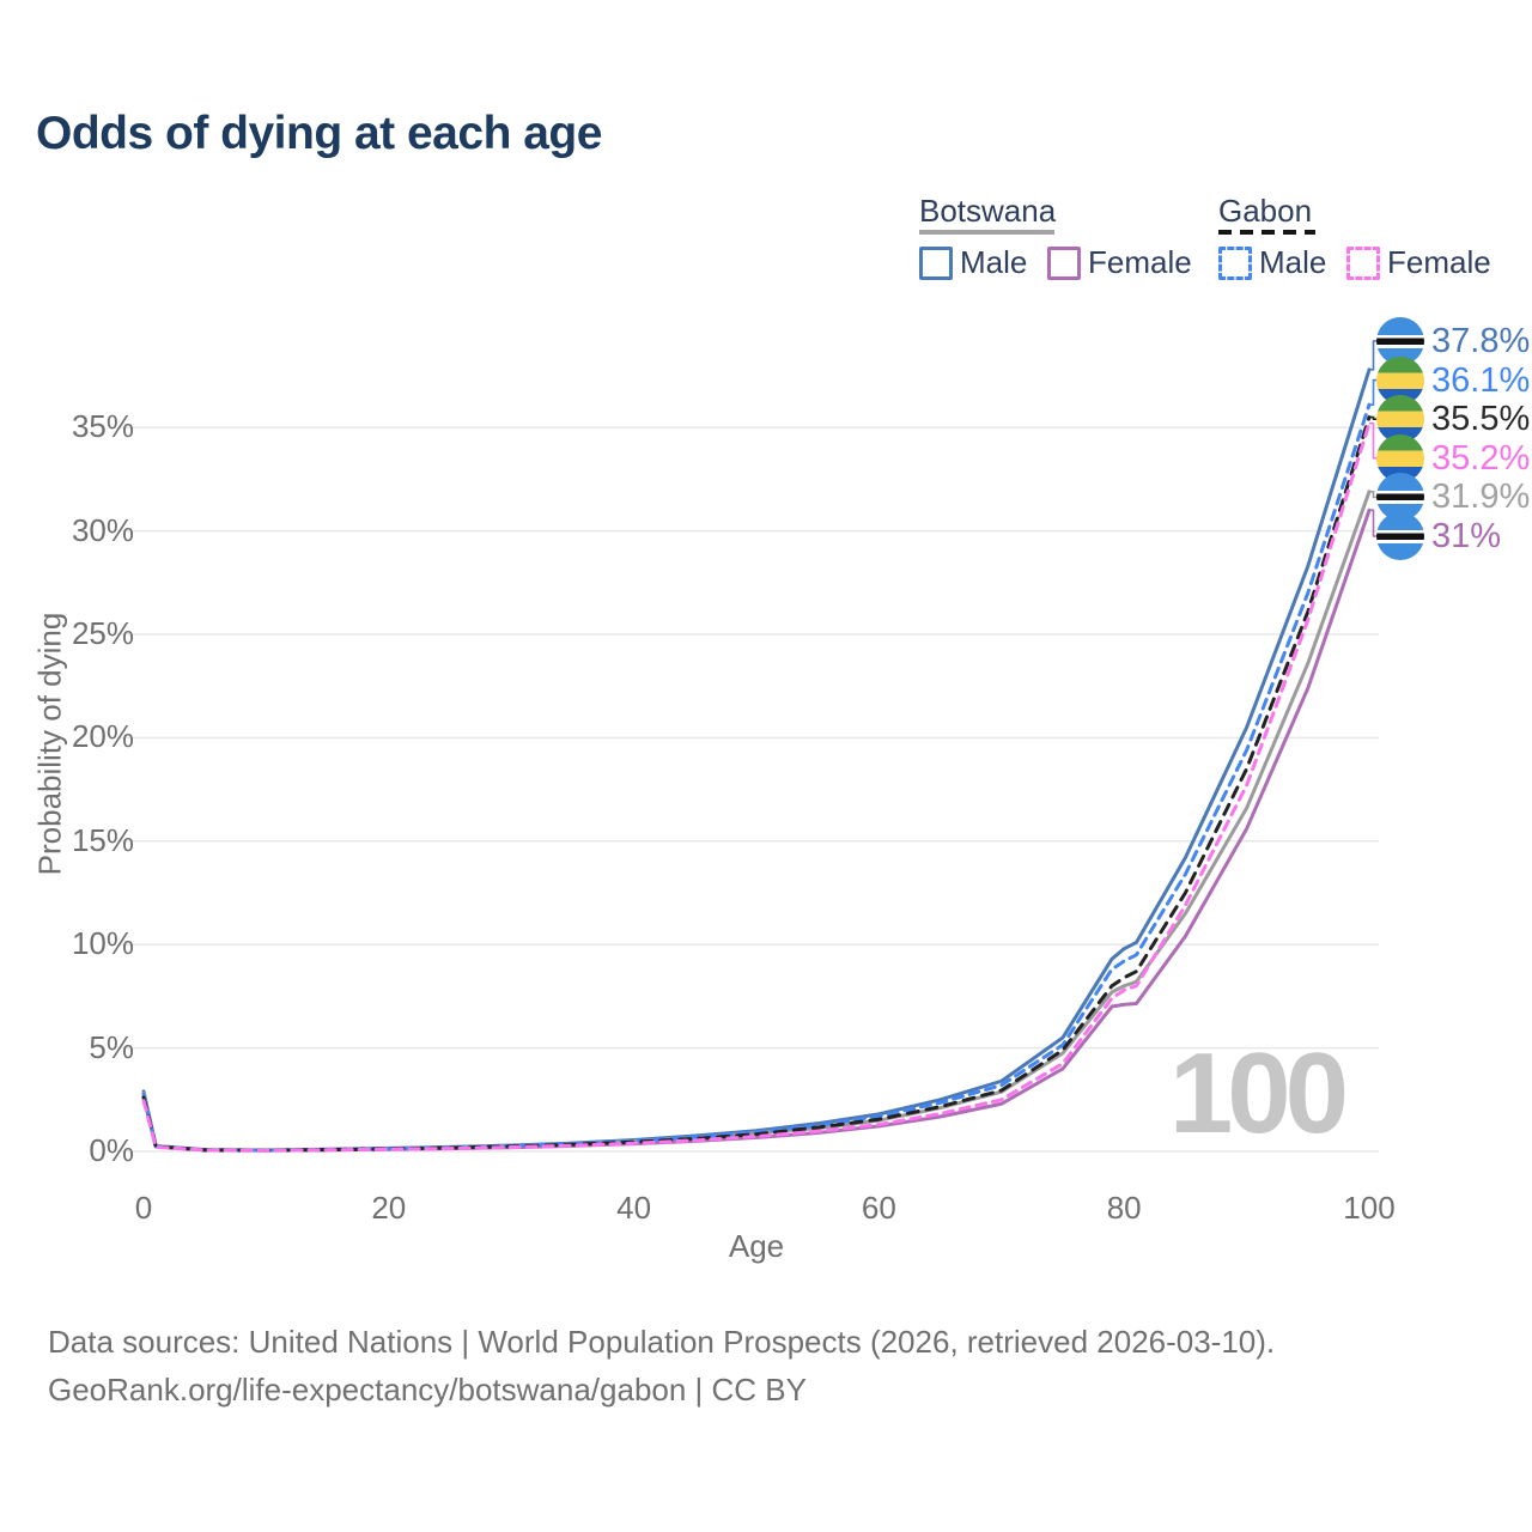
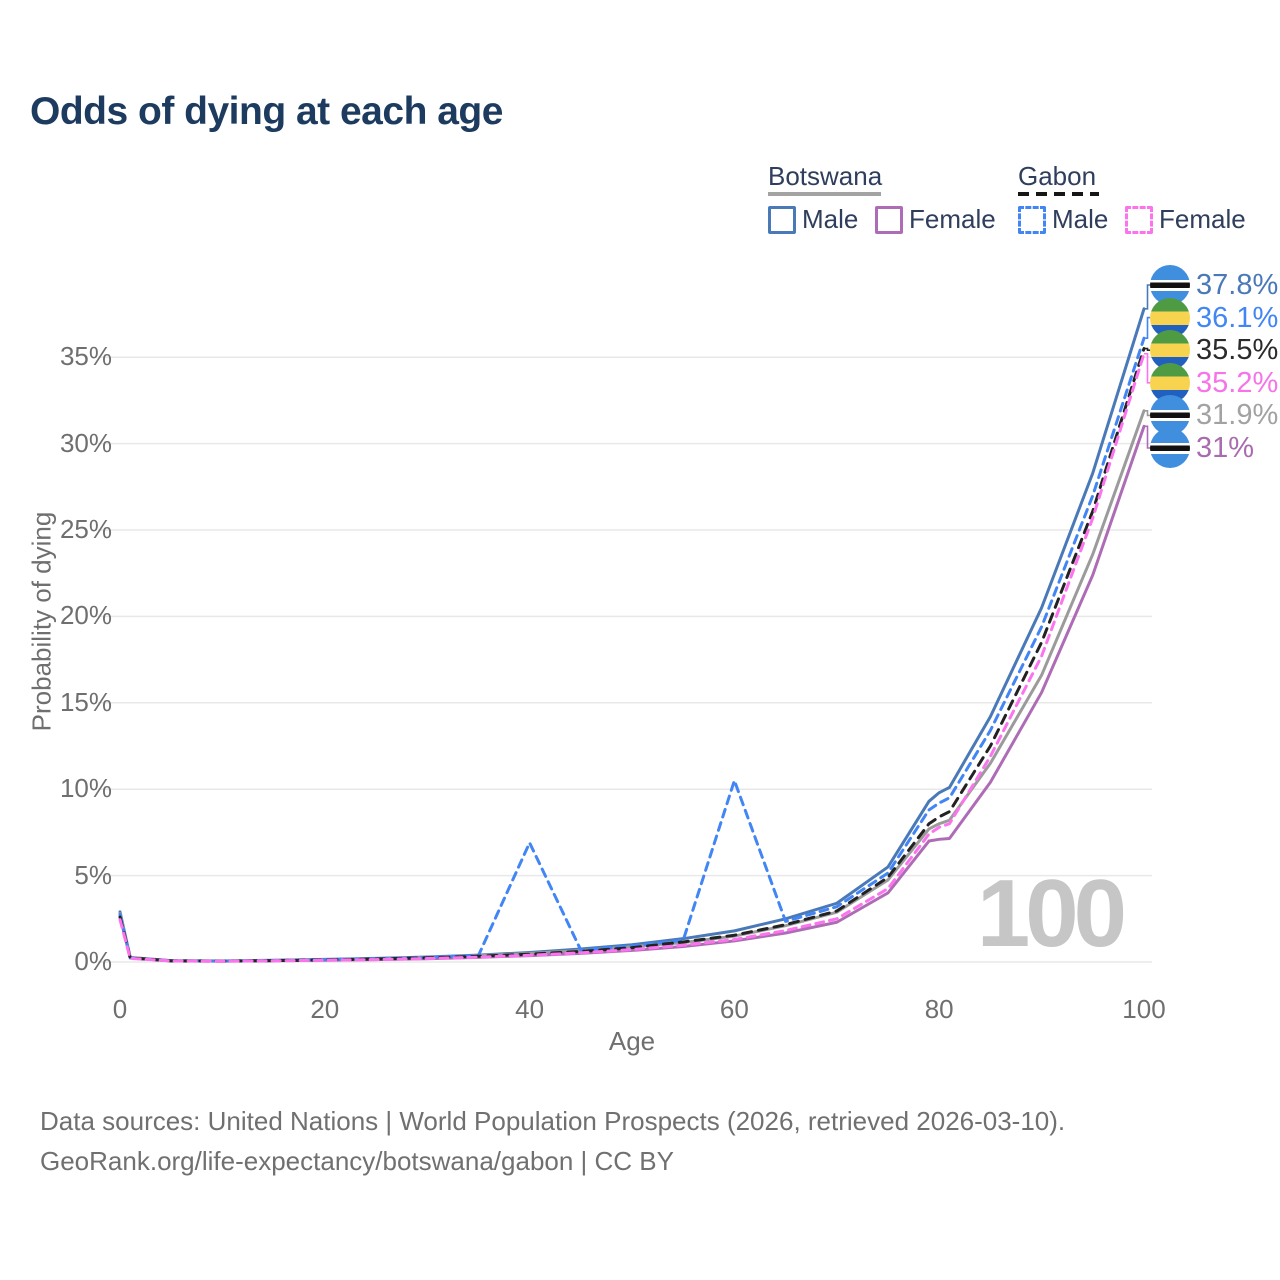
Gabon Male/40: 0.5% -> 6.9%
Gabon Male/60: 1.7% -> 10.5%
